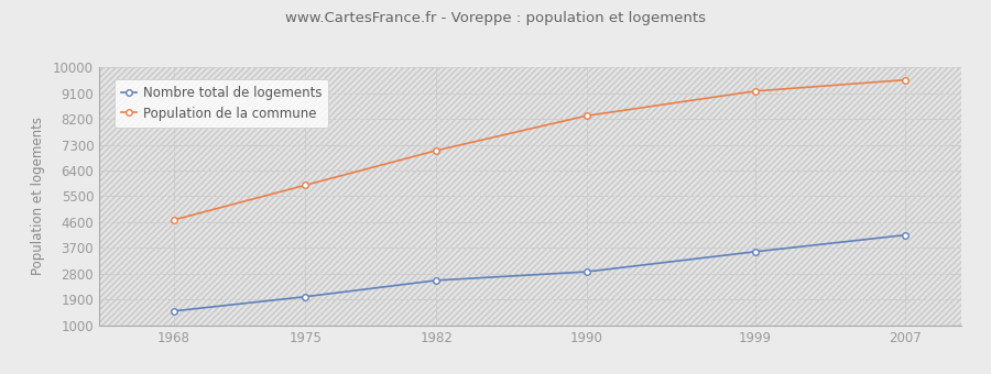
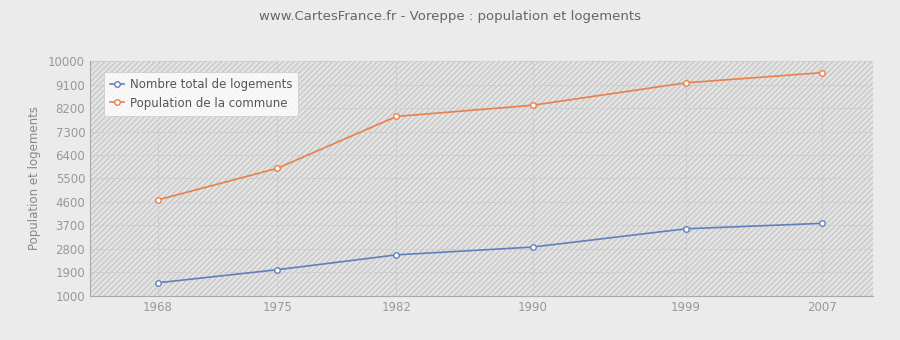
Population de la commune/1982: 7100 -> 7880
Nombre total de logements/2007: 4150 -> 3780
